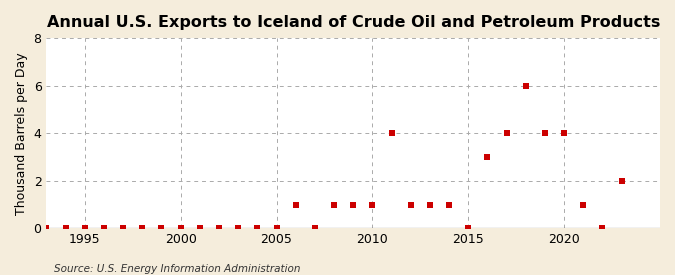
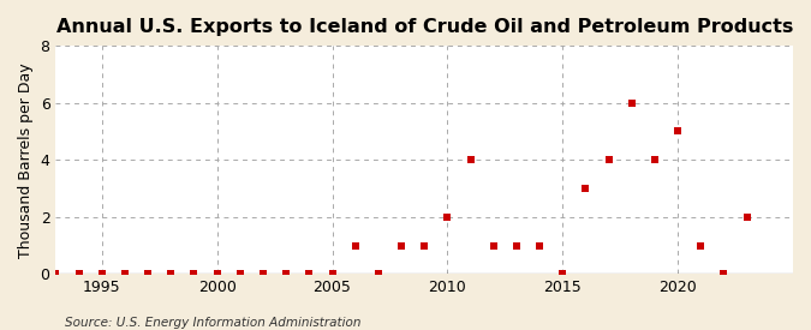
2010: 1 -> 2
2020: 4 -> 5
